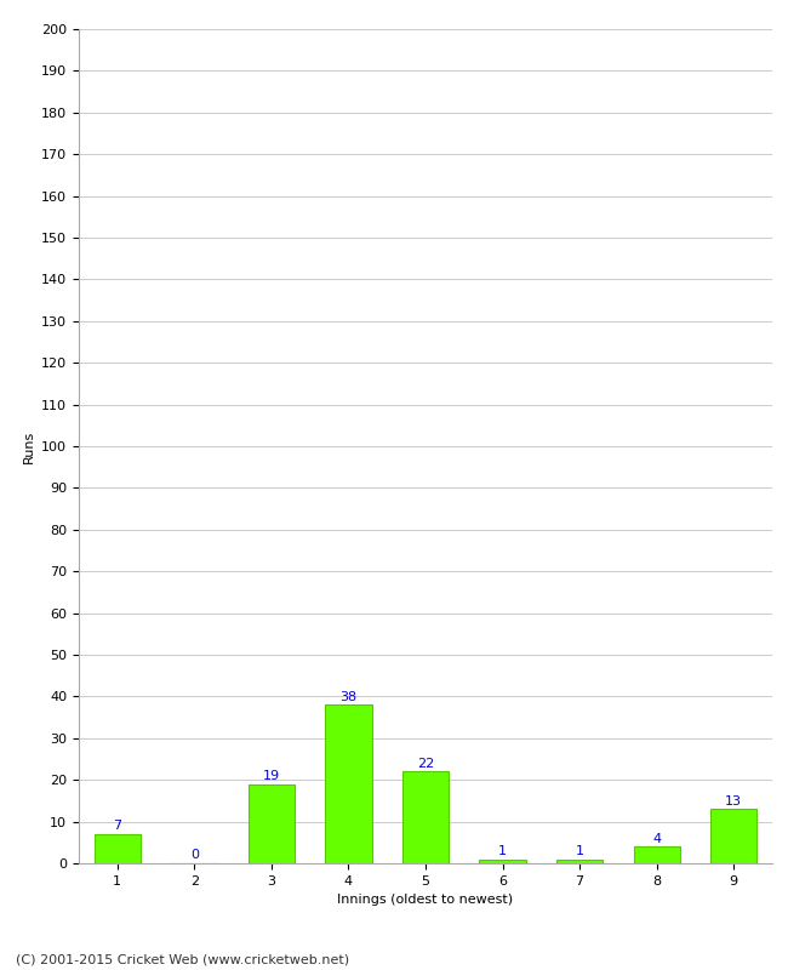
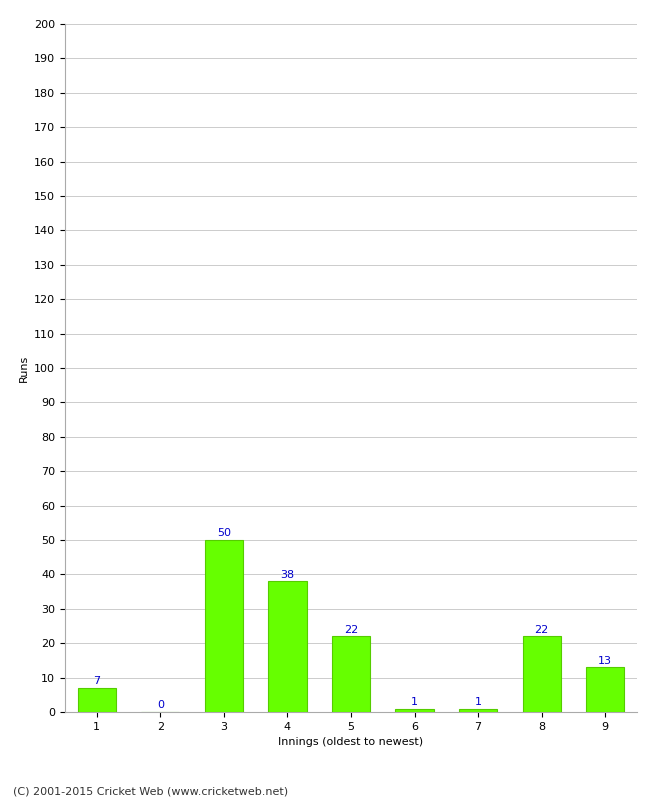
3: 19 -> 50
8: 4 -> 22
